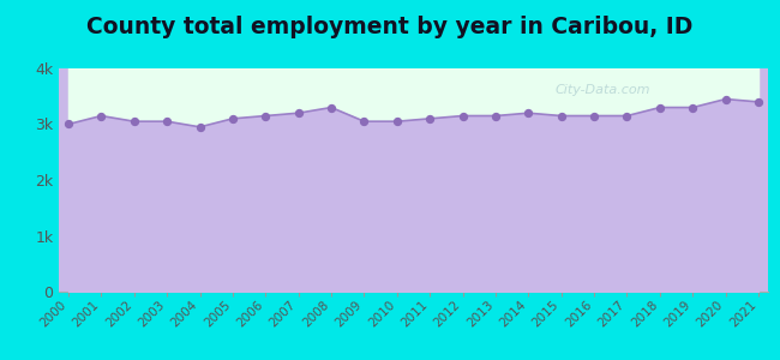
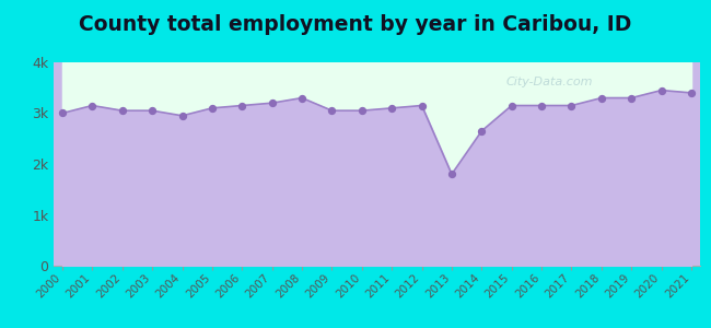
2013: 3.15k -> 1.80k
2014: 3.20k -> 2.65k
